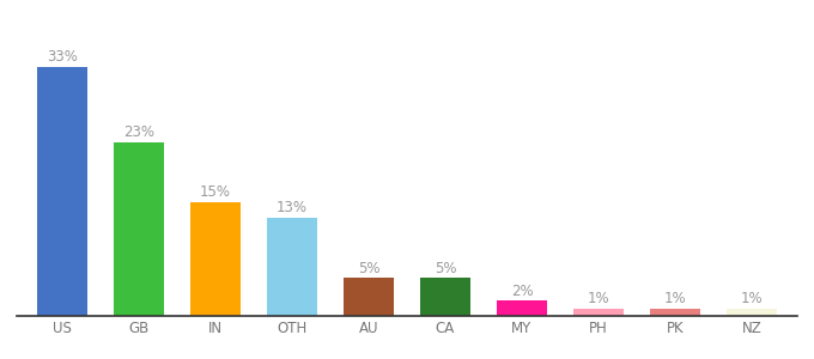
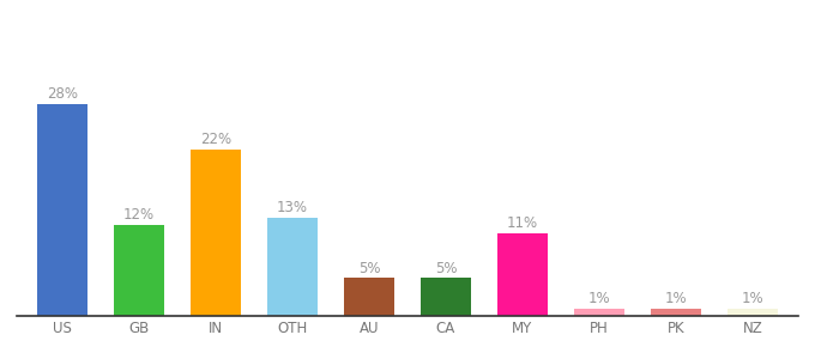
US: 33% -> 28%
GB: 23% -> 12%
IN: 15% -> 22%
MY: 2% -> 11%
